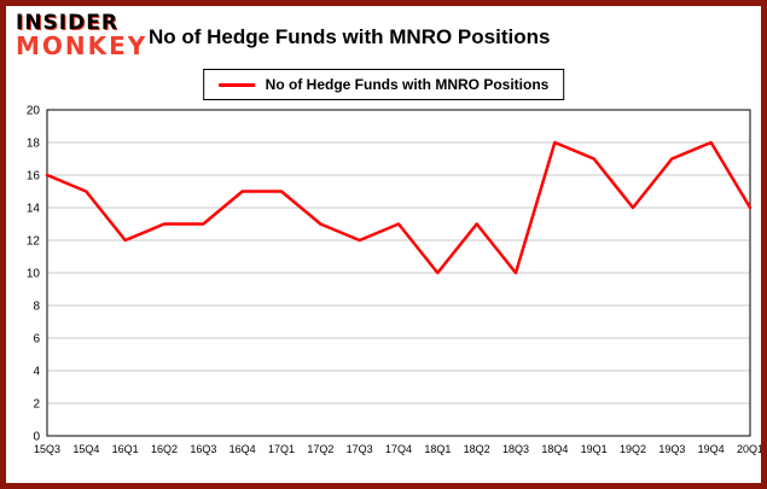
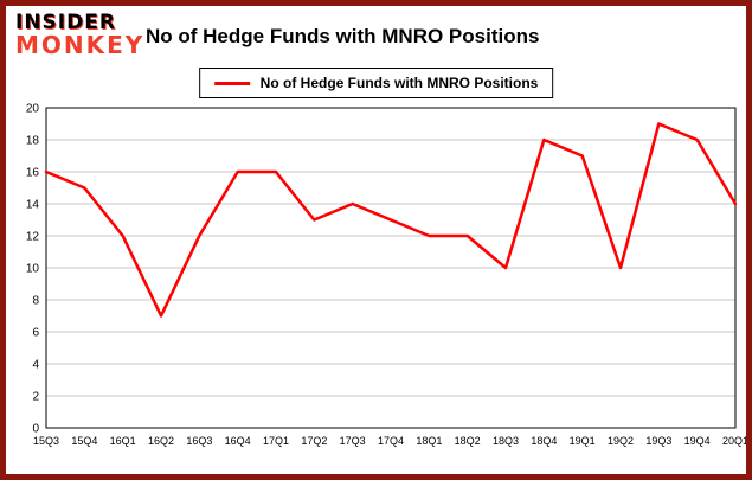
16Q2: 13 -> 7
16Q3: 13 -> 12
16Q4: 15 -> 16
17Q1: 15 -> 16
17Q3: 12 -> 14
18Q1: 10 -> 12
18Q2: 13 -> 12
19Q2: 14 -> 10
19Q3: 17 -> 19
